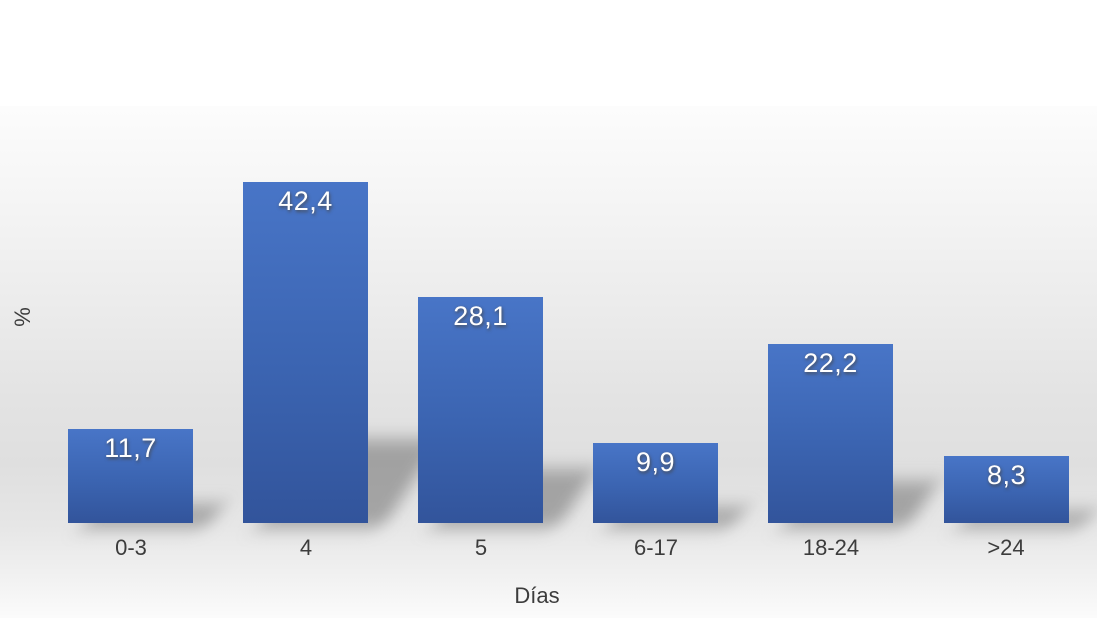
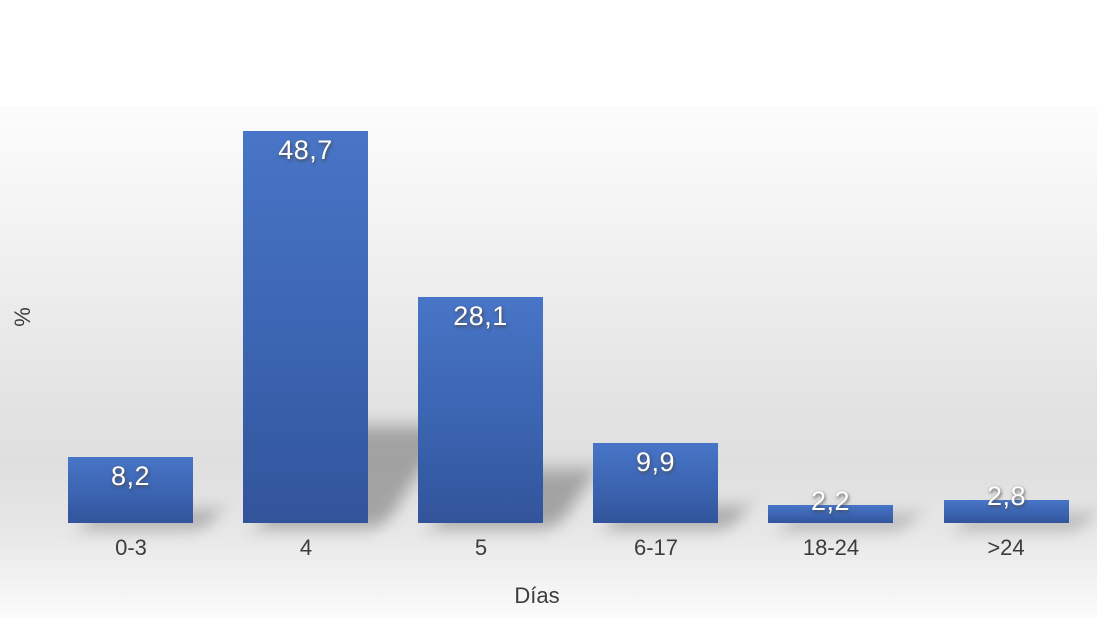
0-3: 11,7 -> 8,2
4: 42,4 -> 48,7
18-24: 22,2 -> 2,2
>24: 8,3 -> 2,8
